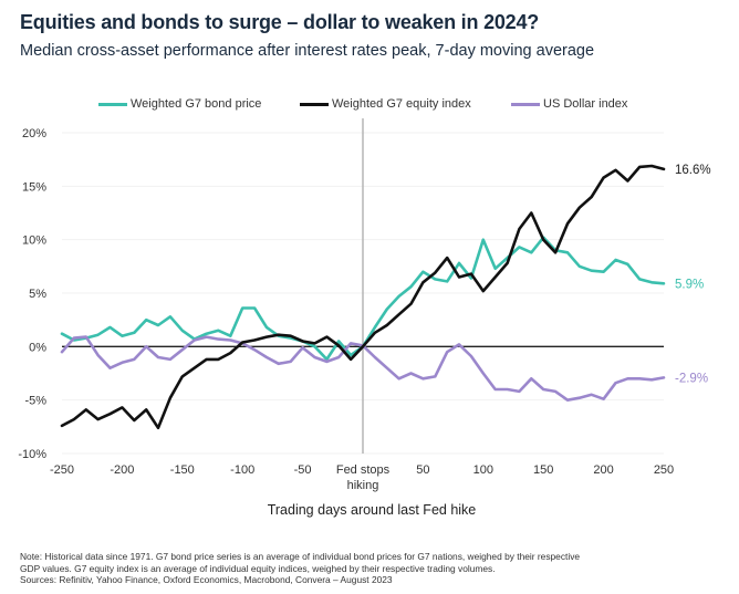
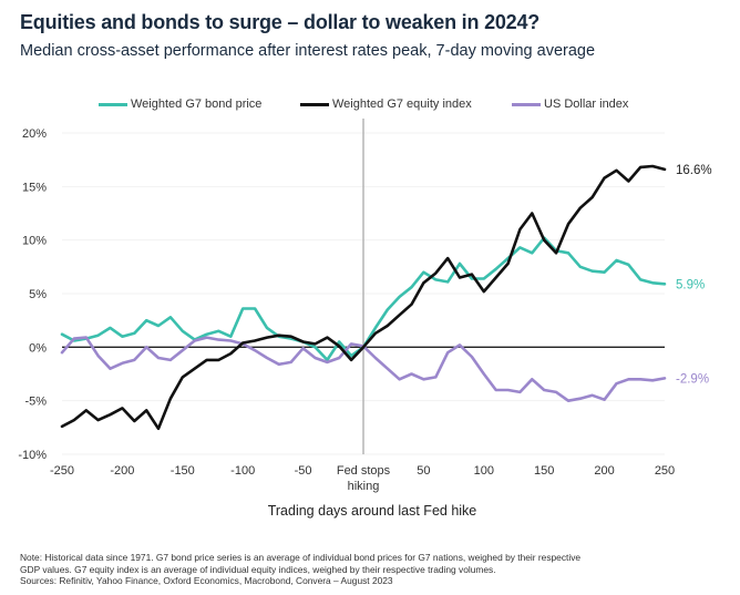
Weighted G7 bond price/100: 10% -> 6%
